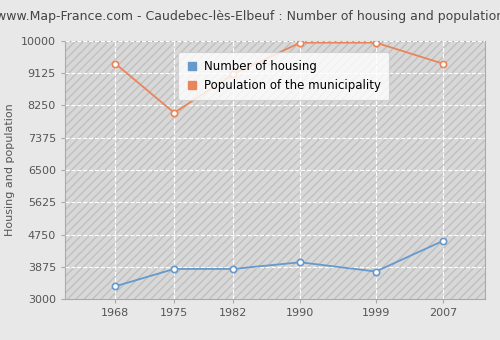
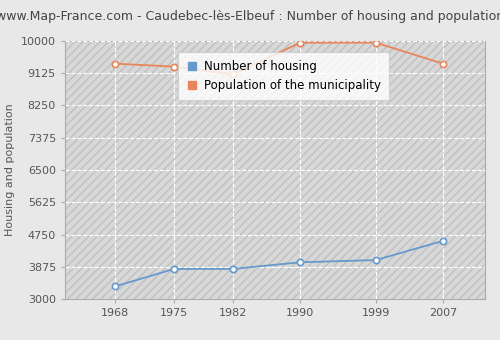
Population of the municipality/1975: 8050 -> 9300
Number of housing/1999: 3750 -> 4060
